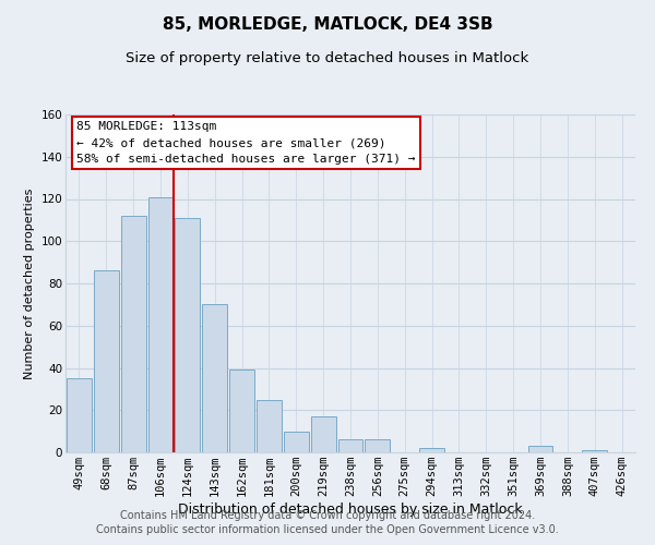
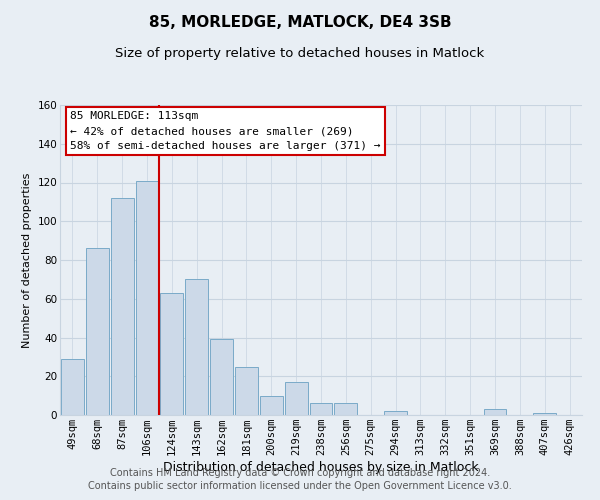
49sqm: 35 -> 29
124sqm: 111 -> 63
